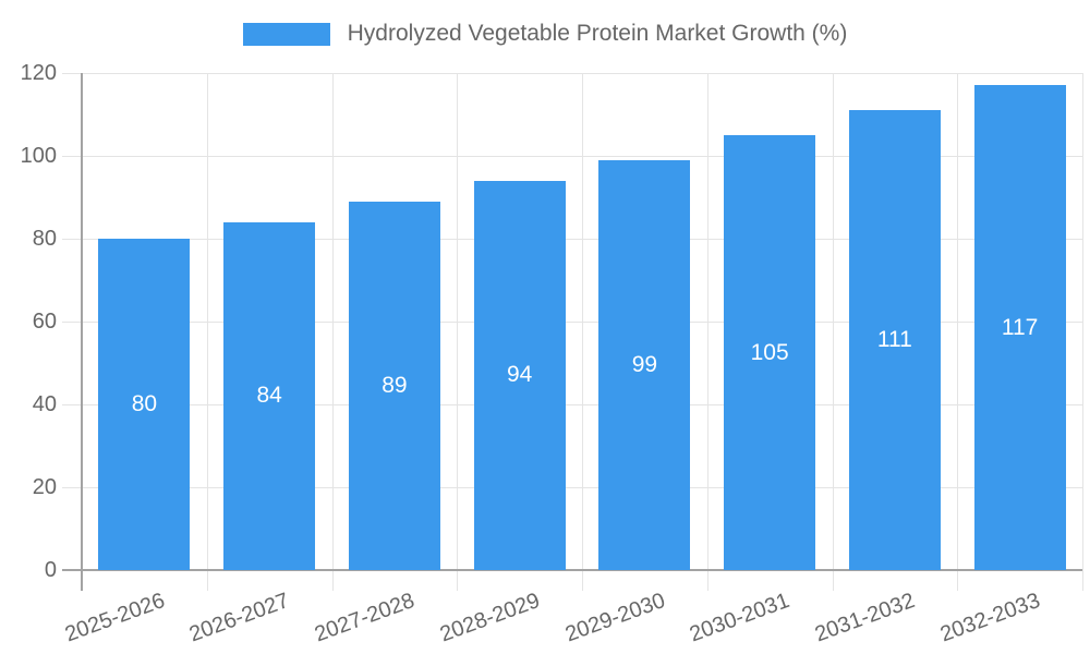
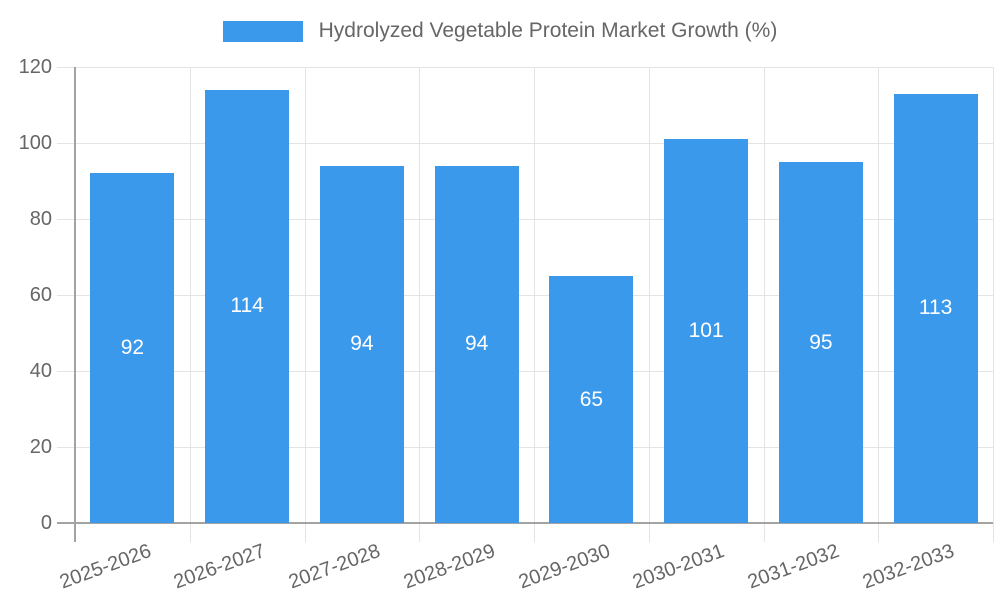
2025-2026: 80 -> 92
2026-2027: 84 -> 114
2027-2028: 89 -> 94
2029-2030: 99 -> 65
2030-2031: 105 -> 101
2031-2032: 111 -> 95
2032-2033: 117 -> 113
